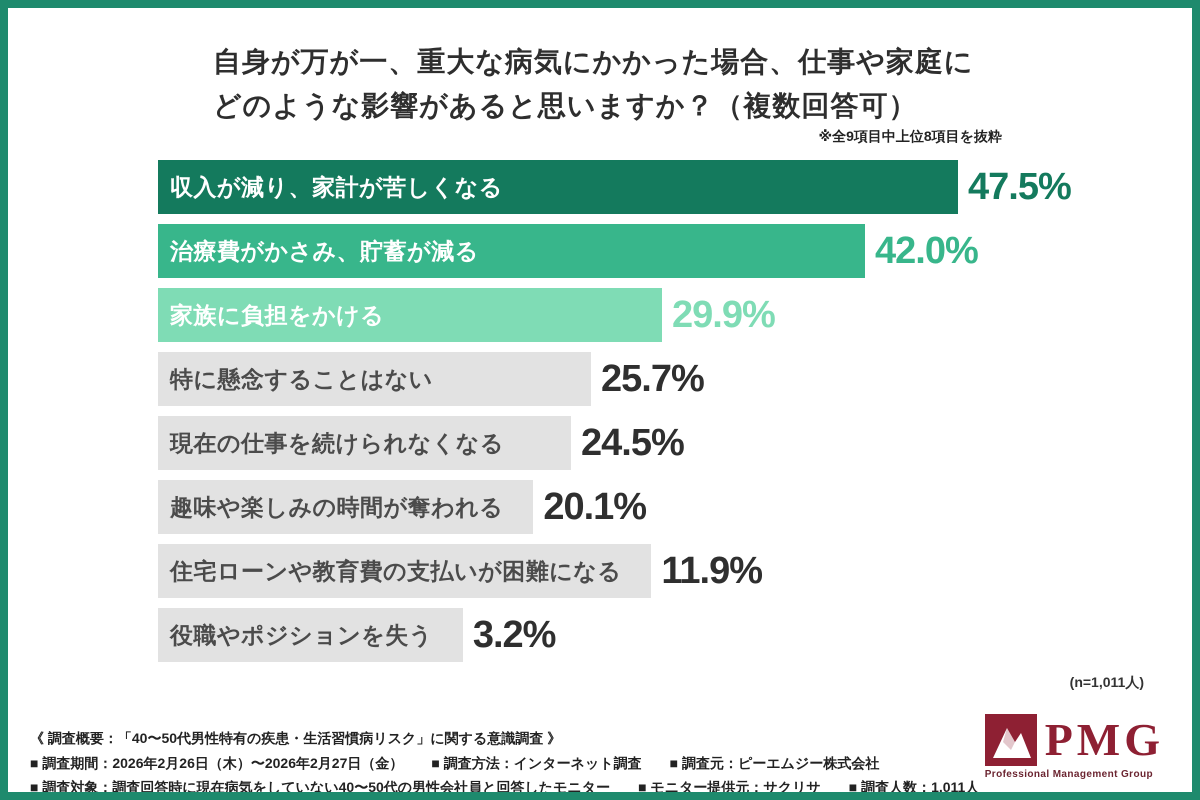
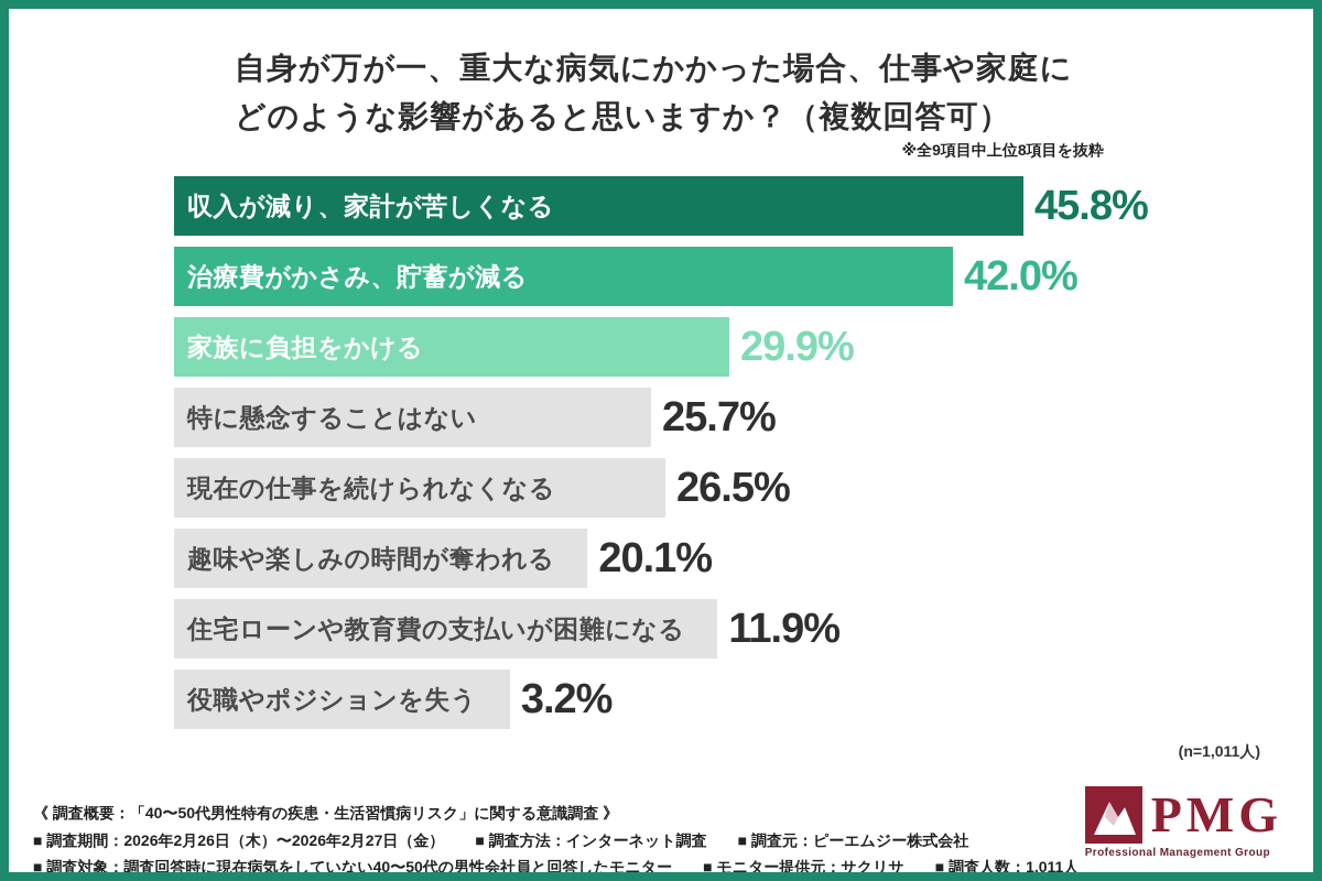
収入が減り、家計が苦しくなる: 47.5% -> 45.8%
現在の仕事を続けられなくなる: 24.5% -> 26.5%
